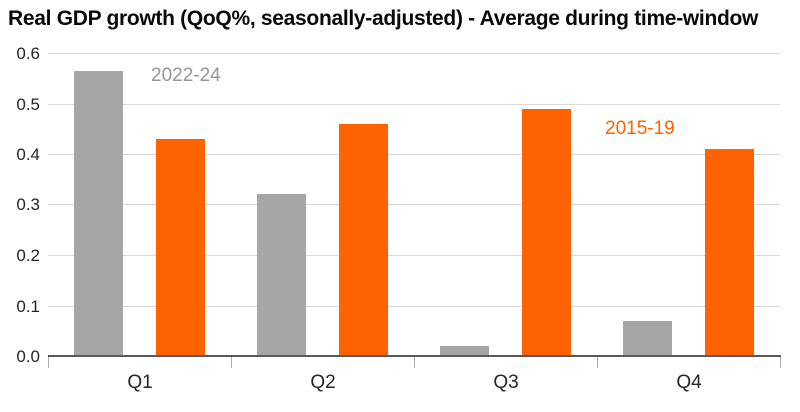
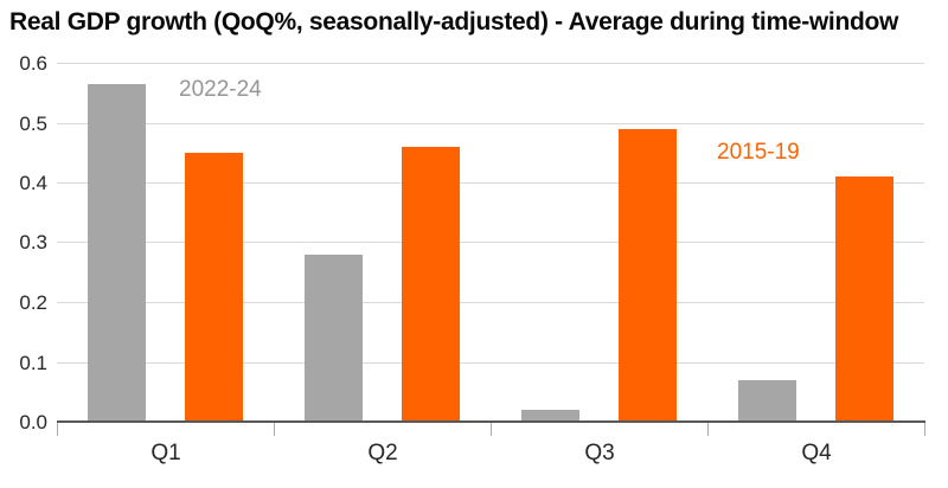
2015-19/Q1: 0.43 -> 0.45
2022-24/Q2: 0.32 -> 0.28
